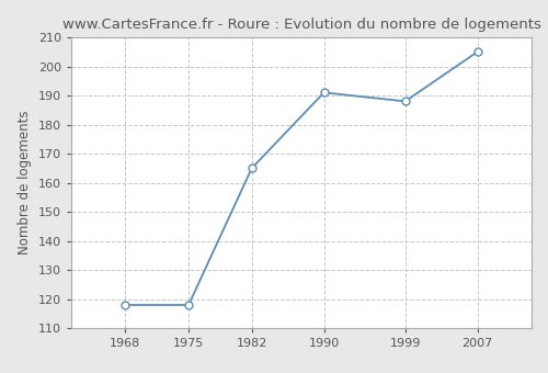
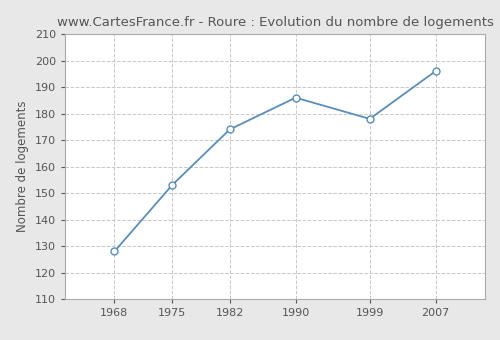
1968: 118 -> 128
1975: 118 -> 153
1982: 165 -> 174
1990: 191 -> 186
1999: 188 -> 178
2007: 205 -> 196
